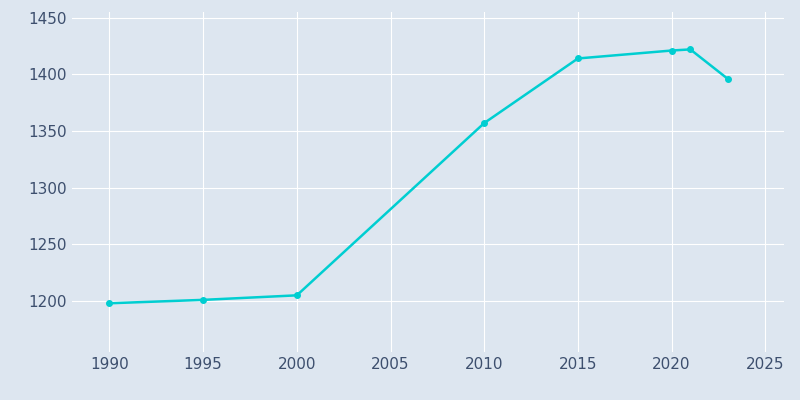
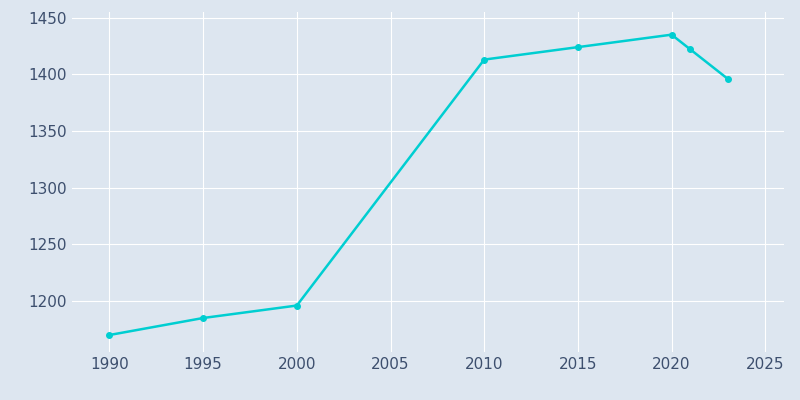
1990: 1198 -> 1170
1995: 1201 -> 1185
2000: 1205 -> 1196
2010: 1357 -> 1413
2015: 1414 -> 1424
2020: 1421 -> 1435
